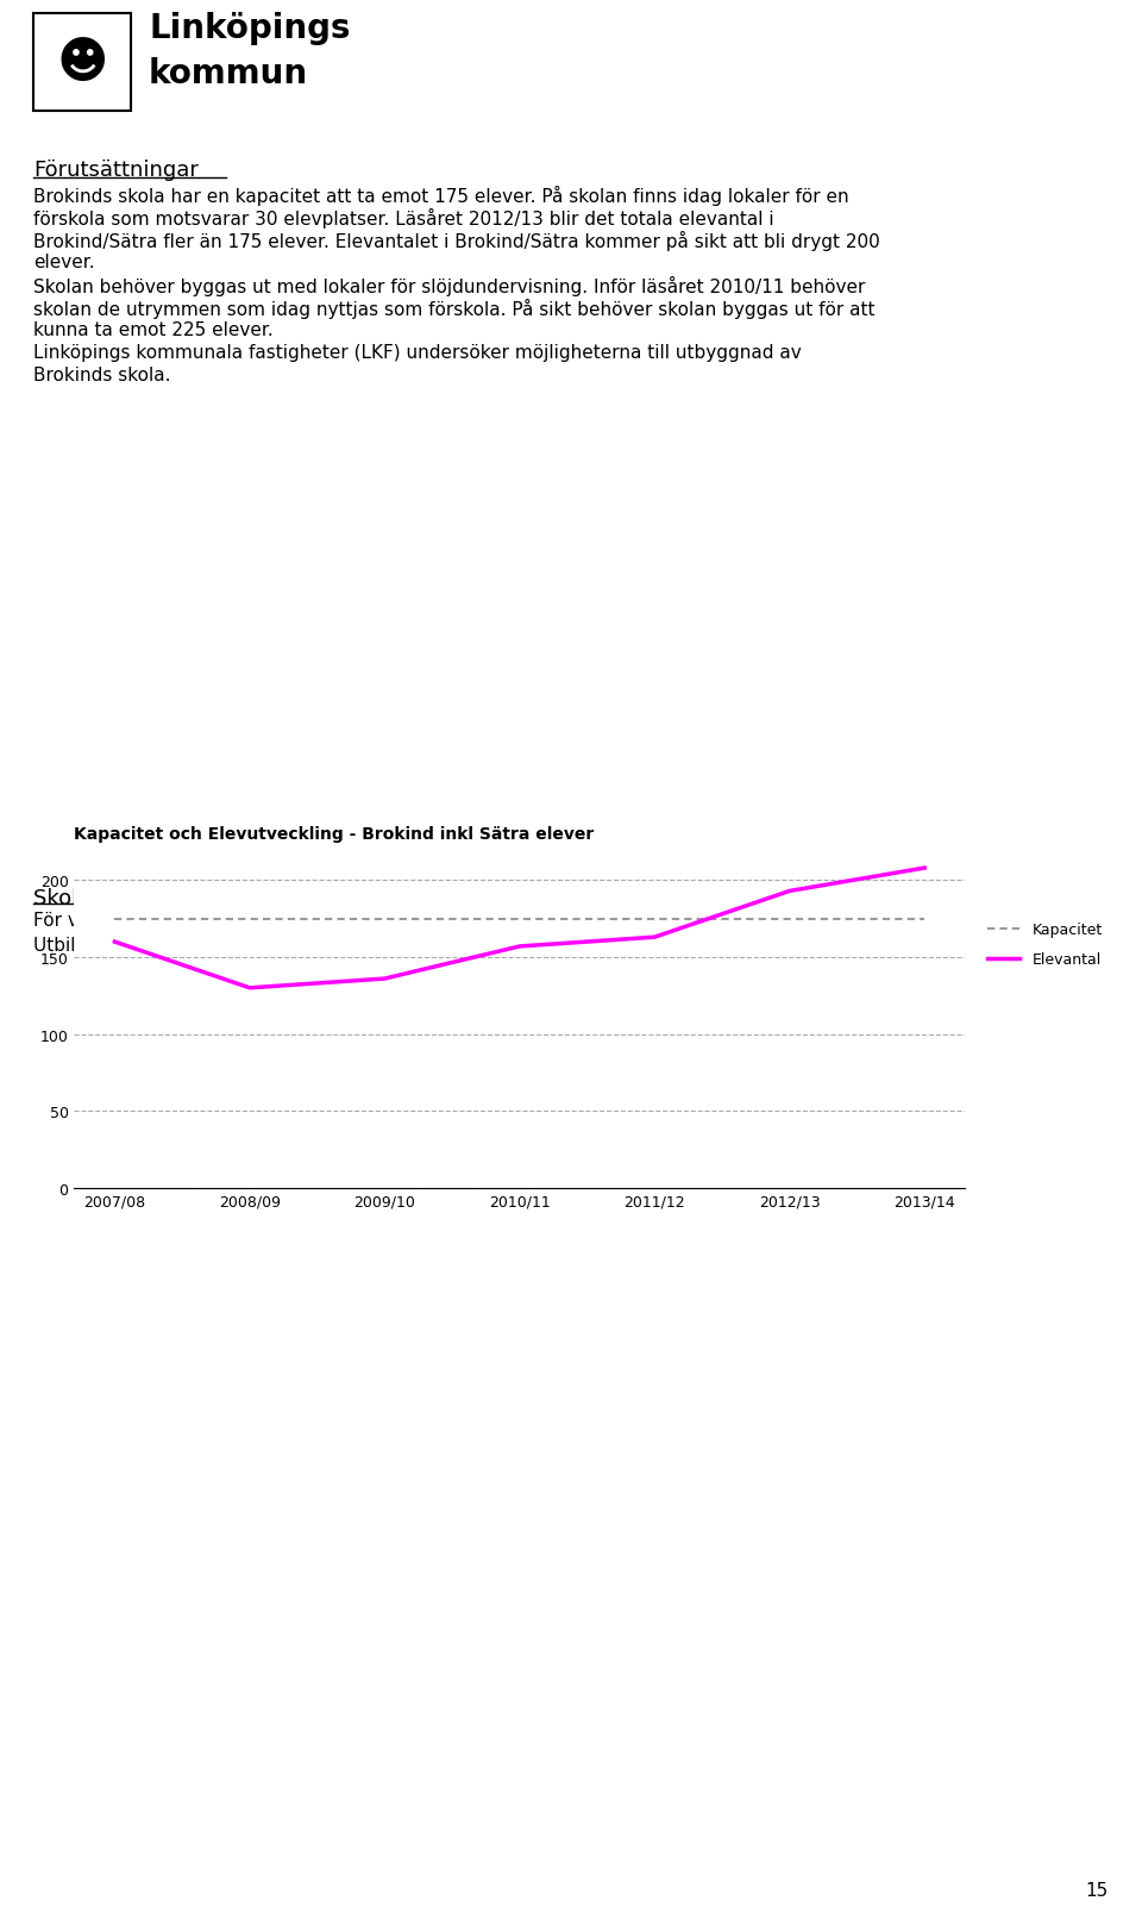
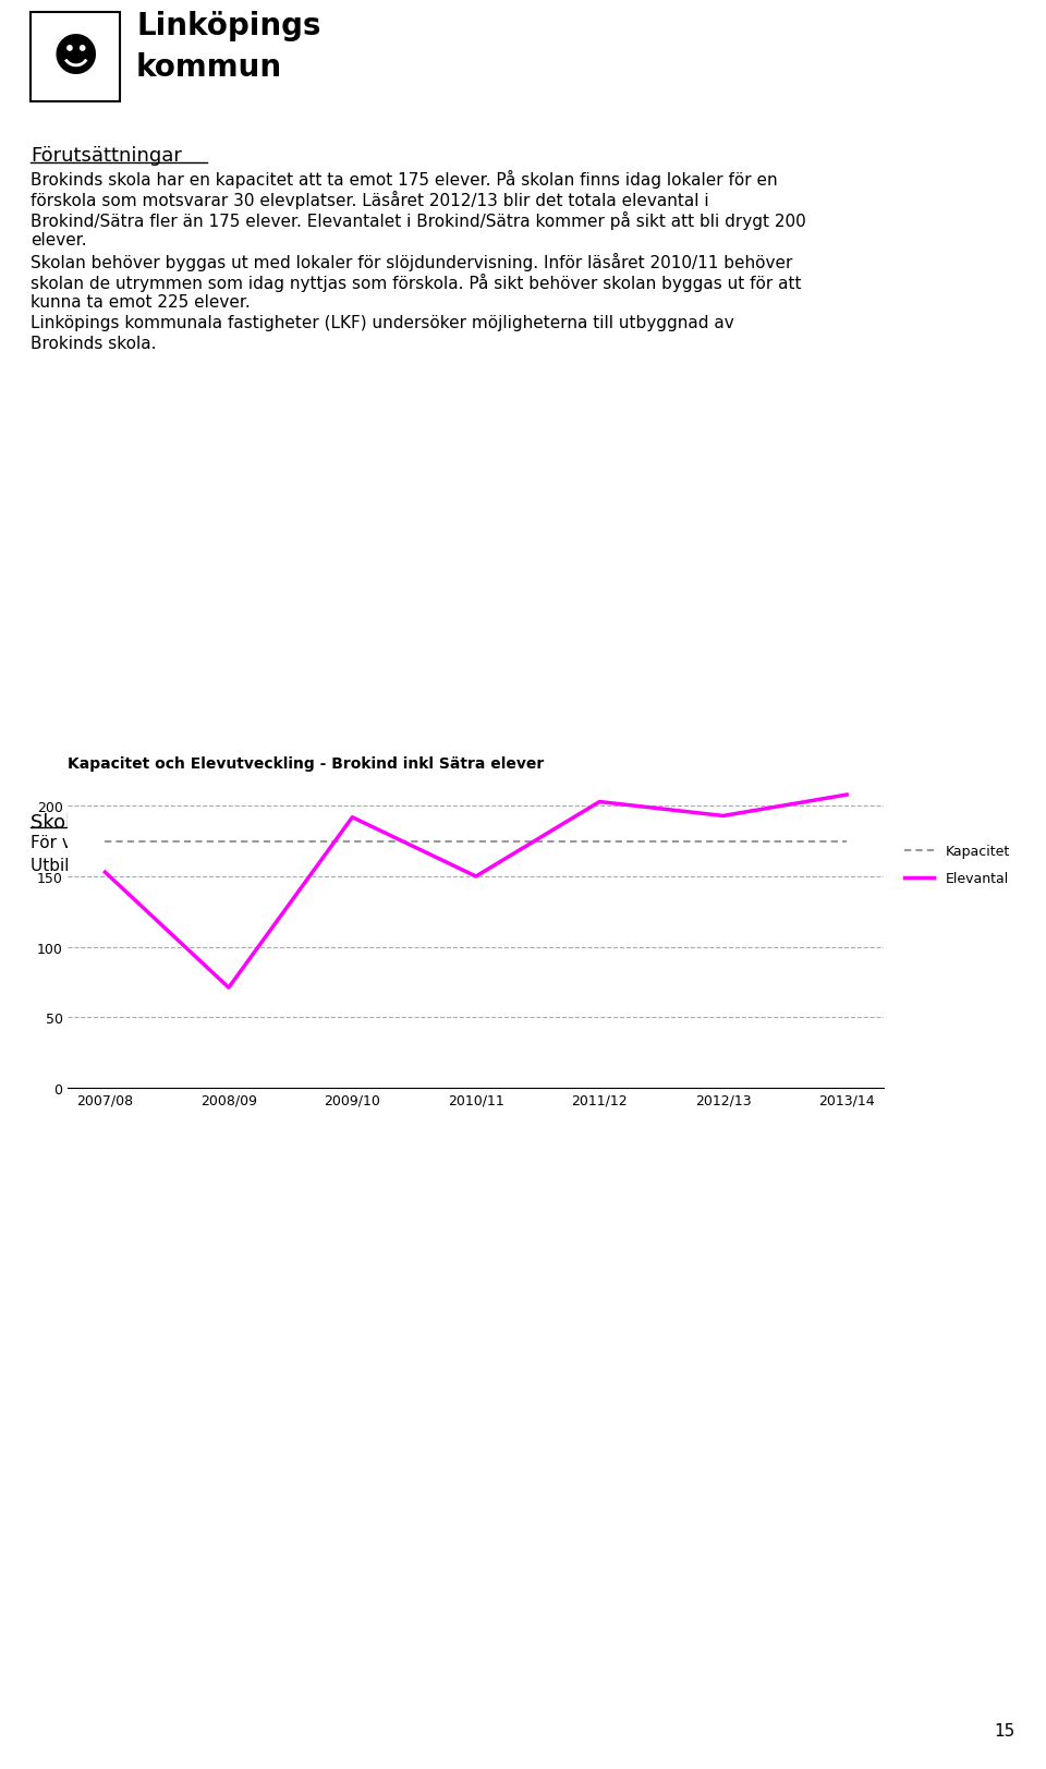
Elevantal/2007/08: 160 -> 153
Elevantal/2008/09: 130 -> 71
Elevantal/2009/10: 136 -> 192
Elevantal/2010/11: 157 -> 150
Elevantal/2011/12: 163 -> 203
